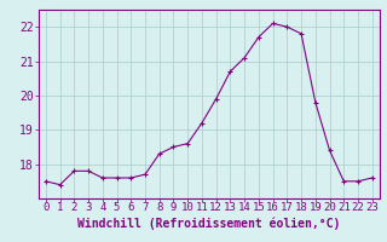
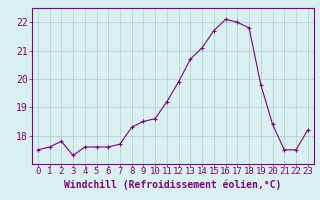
1: 17.4 -> 17.6
3: 17.8 -> 17.3
23: 17.6 -> 18.2
